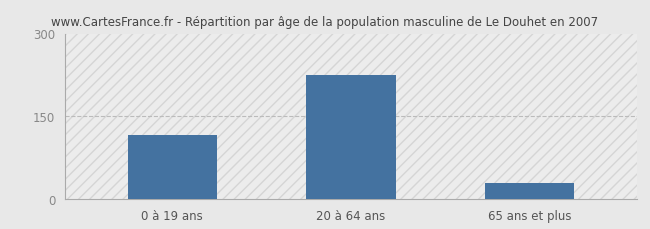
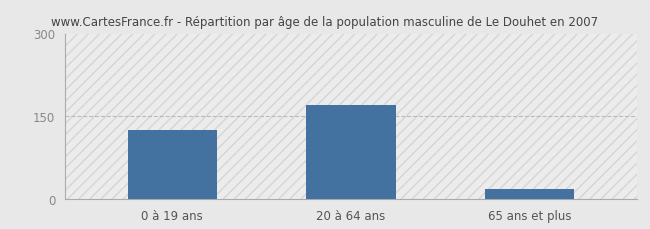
0 à 19 ans: 116 -> 126
20 à 64 ans: 224 -> 170
65 ans et plus: 30 -> 19
